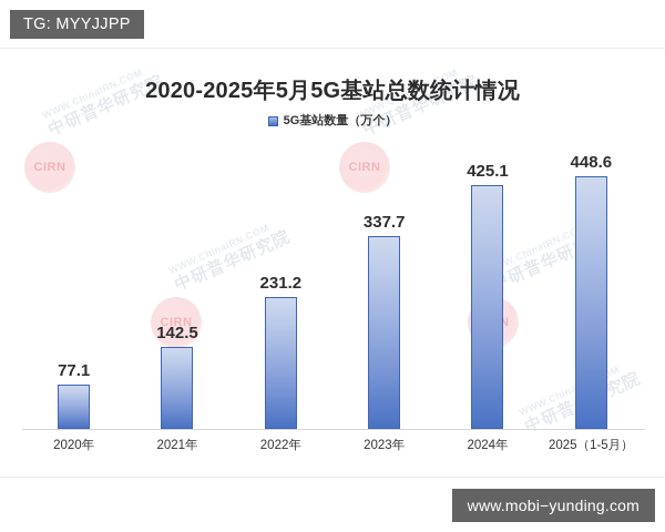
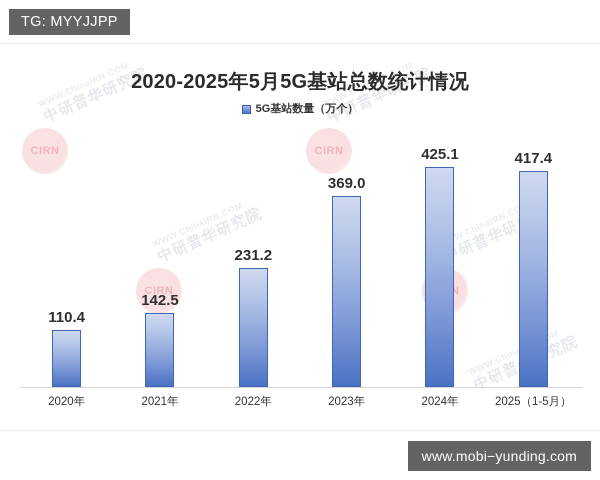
2020年: 77.1 -> 110.4
2023年: 337.7 -> 369.0
2025（1-5月）: 448.6 -> 417.4
